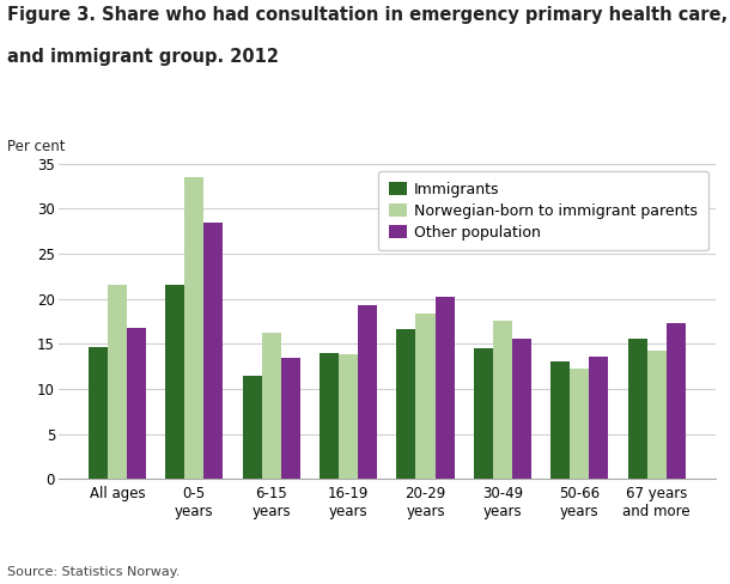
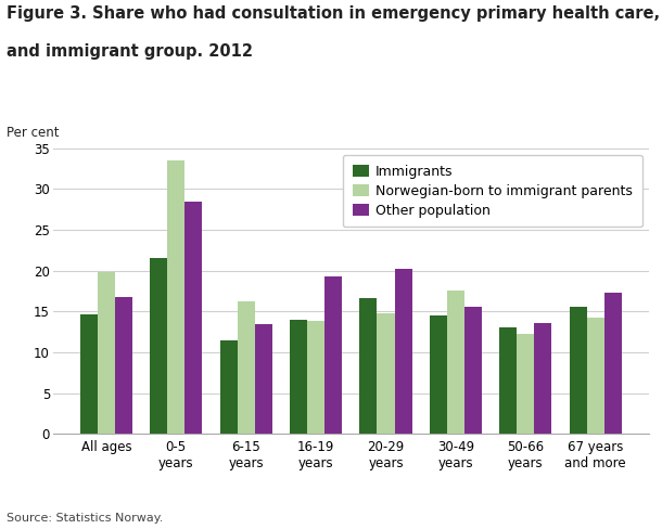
Norwegian-born to immigrant parents/All ages: 21.5 -> 19.8
Norwegian-born to immigrant parents/20-29 years: 18.3 -> 14.8
